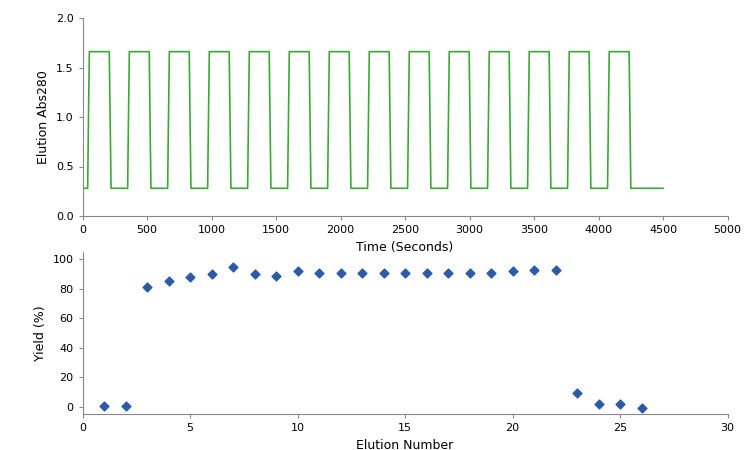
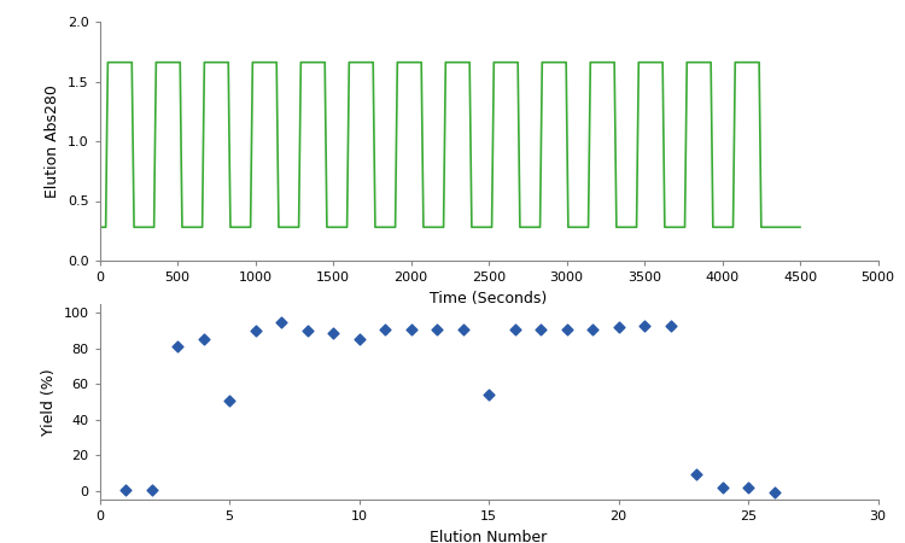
5: 88 -> 51
10: 92 -> 85
15: 91 -> 54
